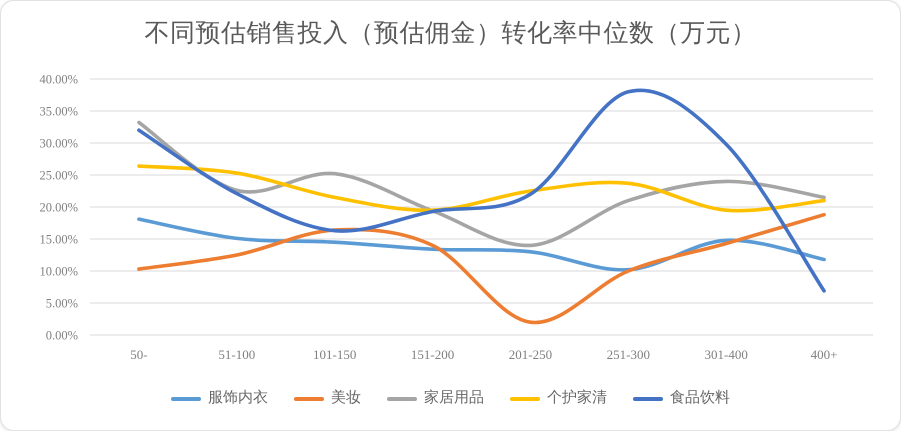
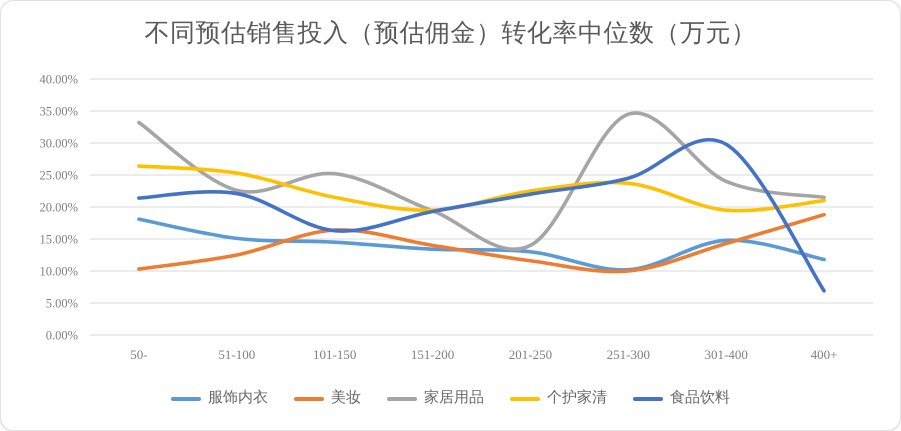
食品饮料/50-: 32% -> 21%
美妆/201-250: 2% -> 12%
家居用品/251-300: 21% -> 34%
食品饮料/251-300: 38% -> 24%
